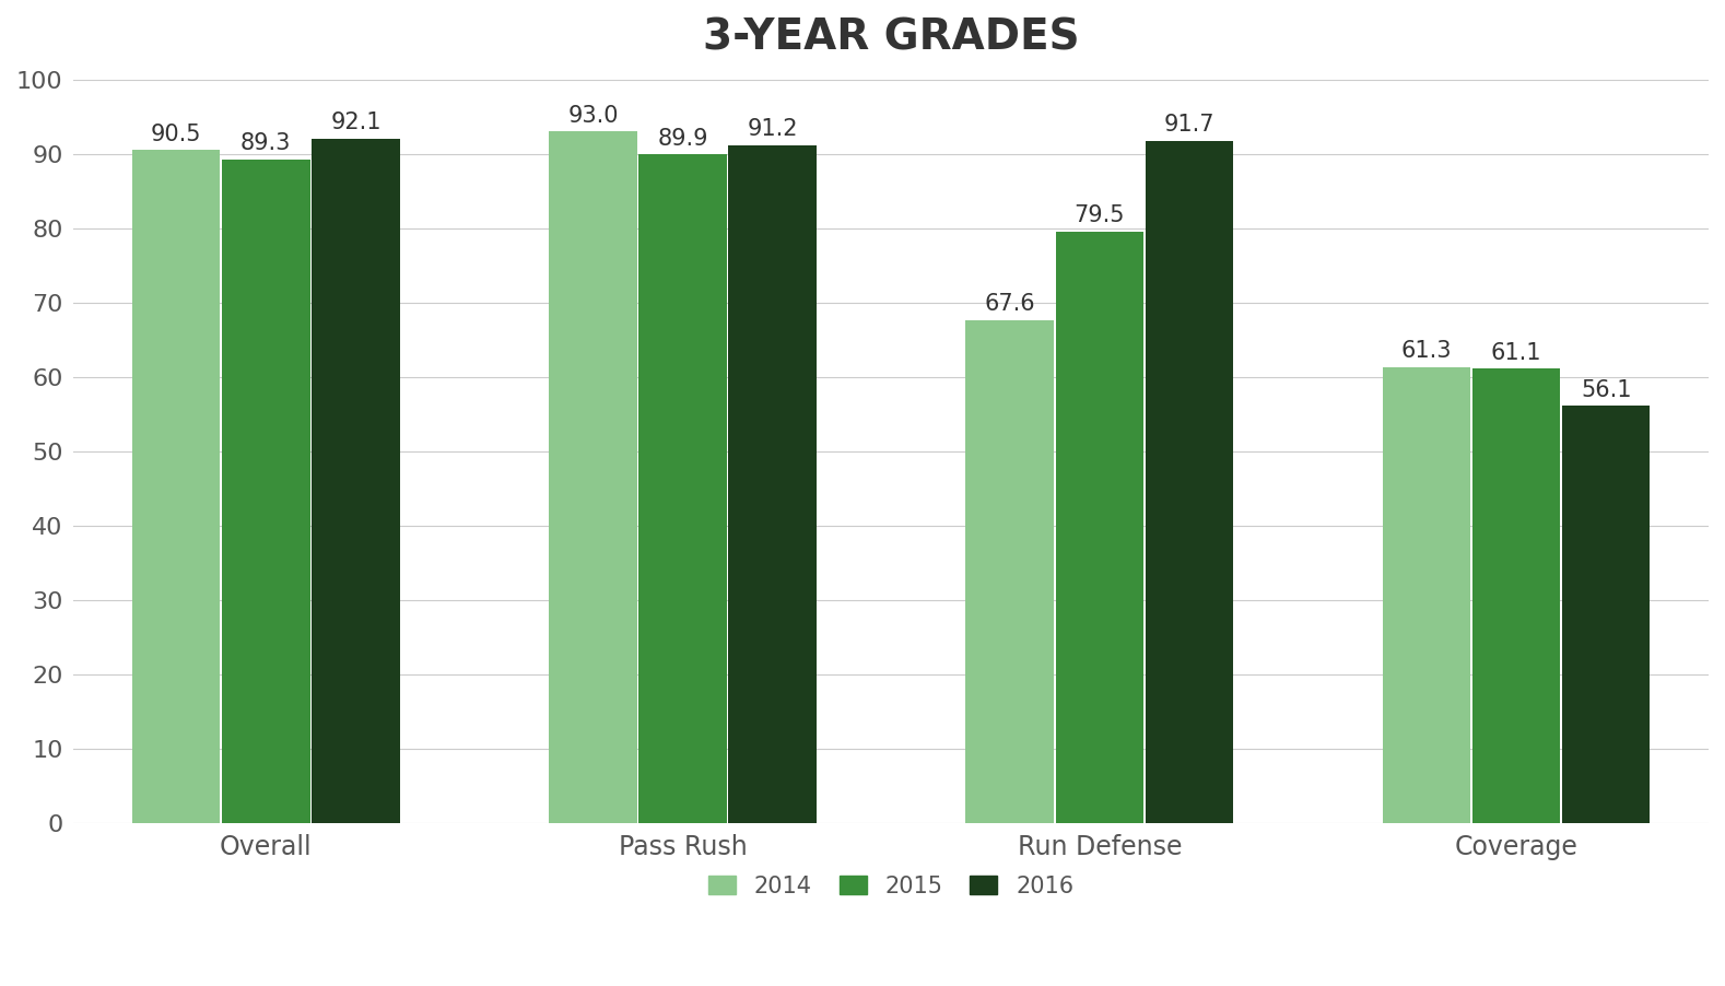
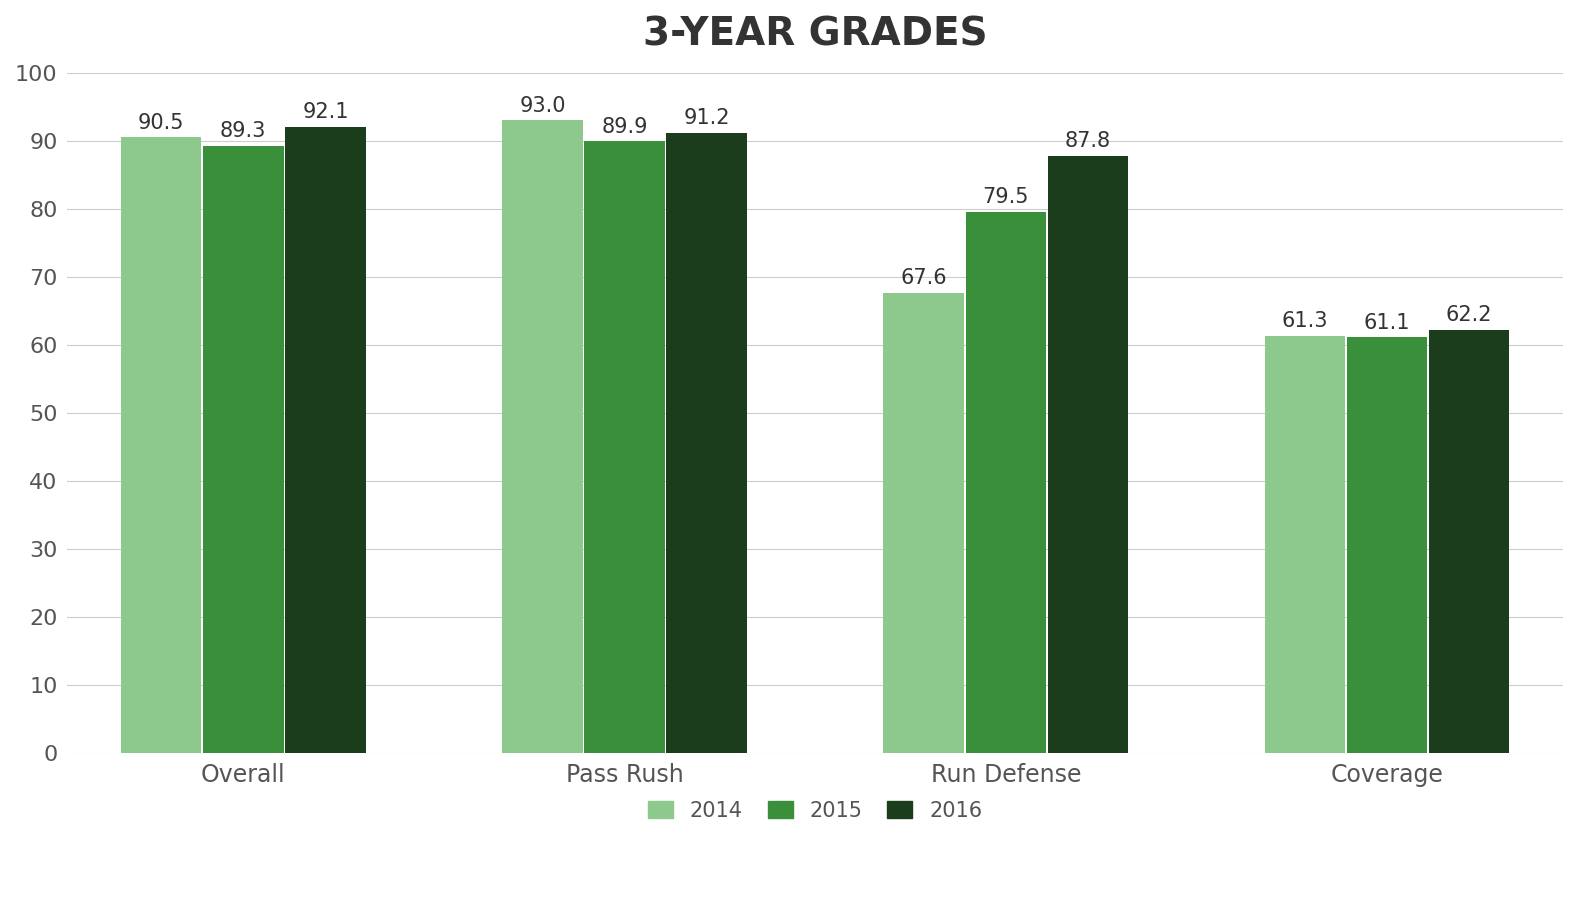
2016/Run Defense: 91.7 -> 87.8
2016/Coverage: 56.1 -> 62.2
